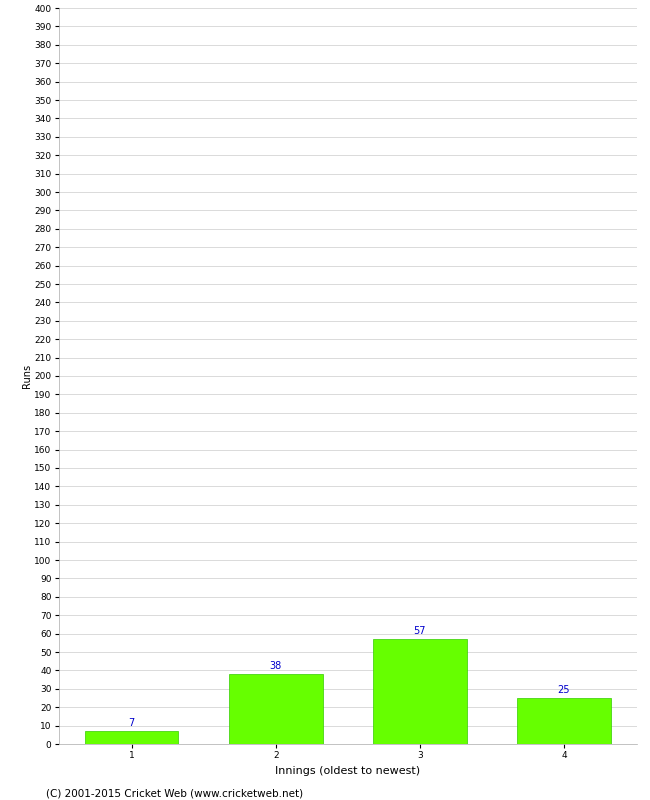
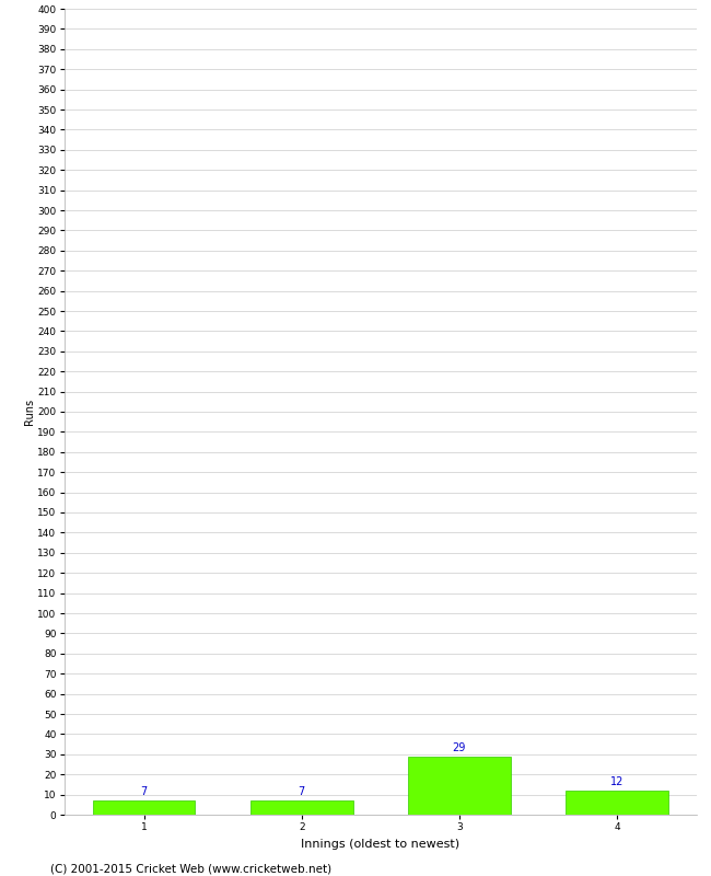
2: 38 -> 7
3: 57 -> 29
4: 25 -> 12
